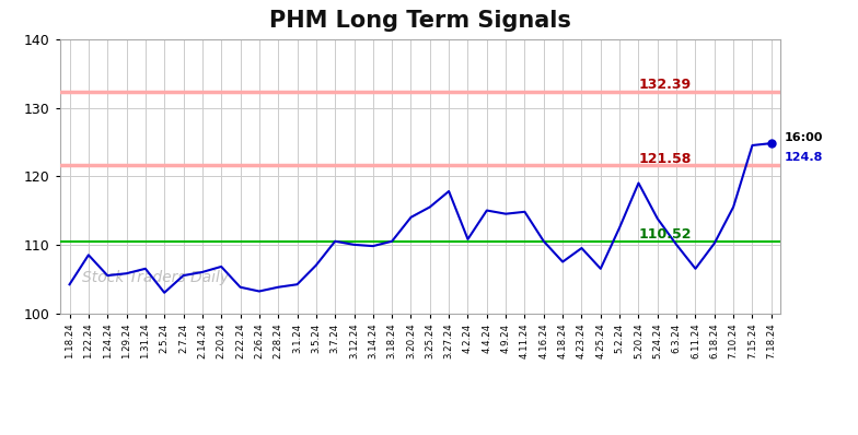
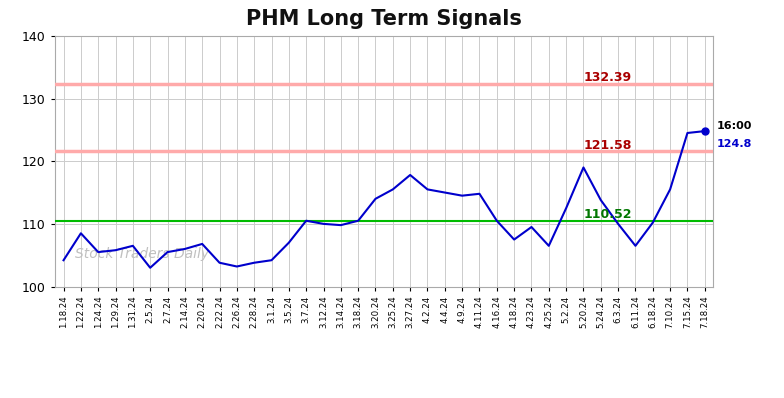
4.2.24: 110.8 -> 115.5
